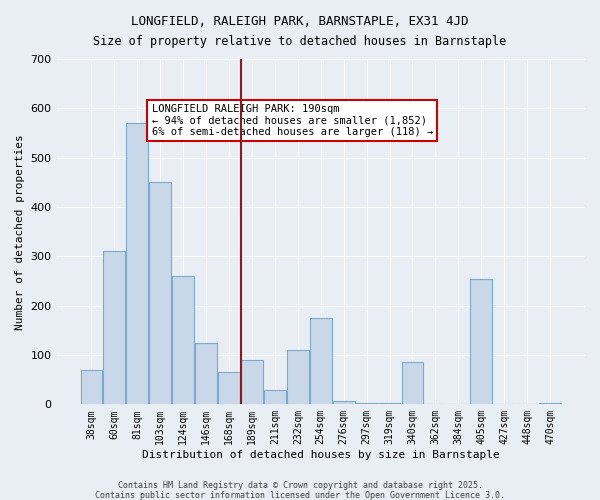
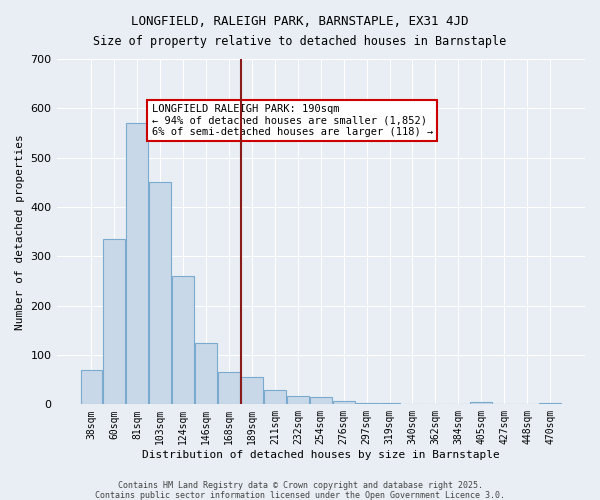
60sqm: 310 -> 335
189sqm: 90 -> 55
232sqm: 110 -> 17
254sqm: 175 -> 15
340sqm: 85 -> 1
405sqm: 255 -> 5
